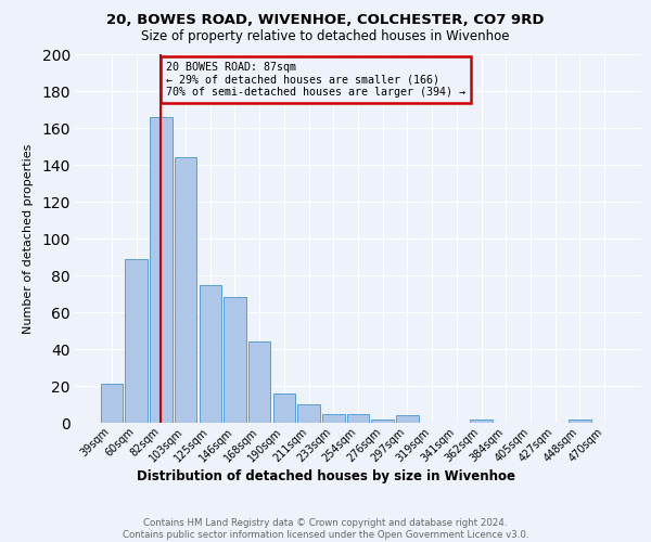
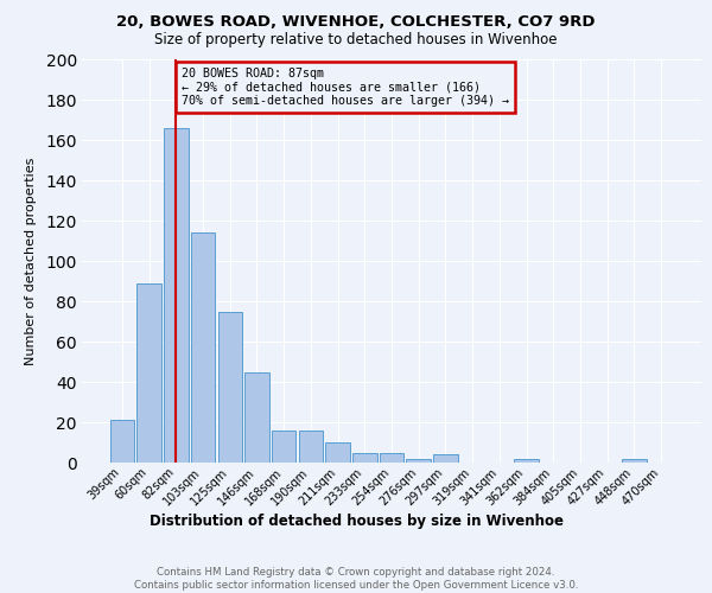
103sqm: 144 -> 114
146sqm: 68 -> 45
168sqm: 44 -> 16
